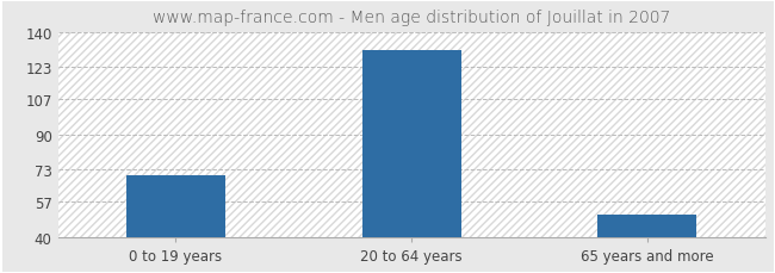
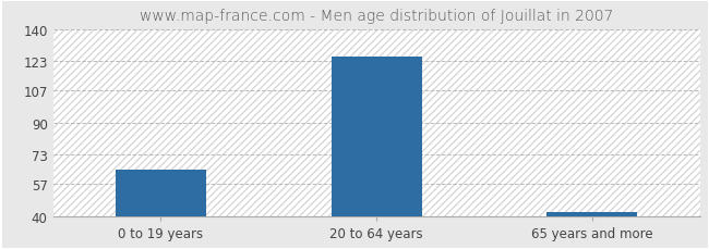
0 to 19 years: 70 -> 65
20 to 64 years: 131 -> 125
65 years and more: 51 -> 42
